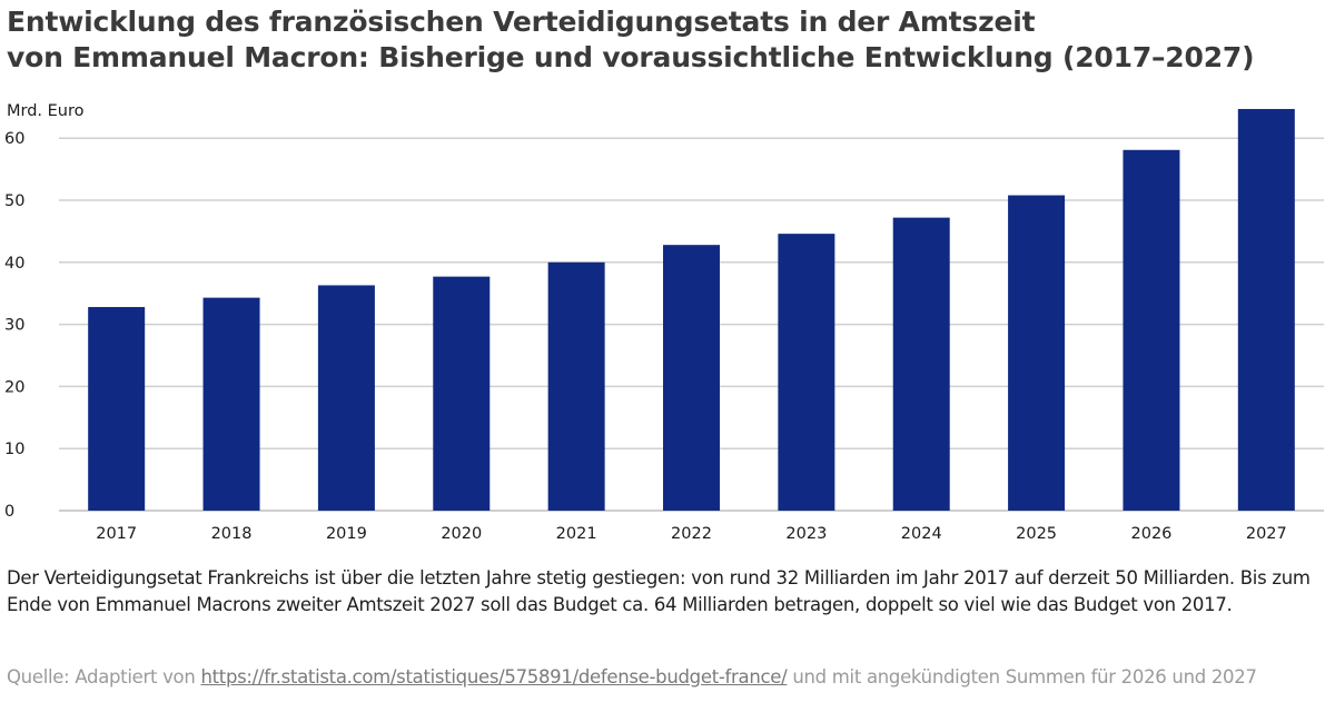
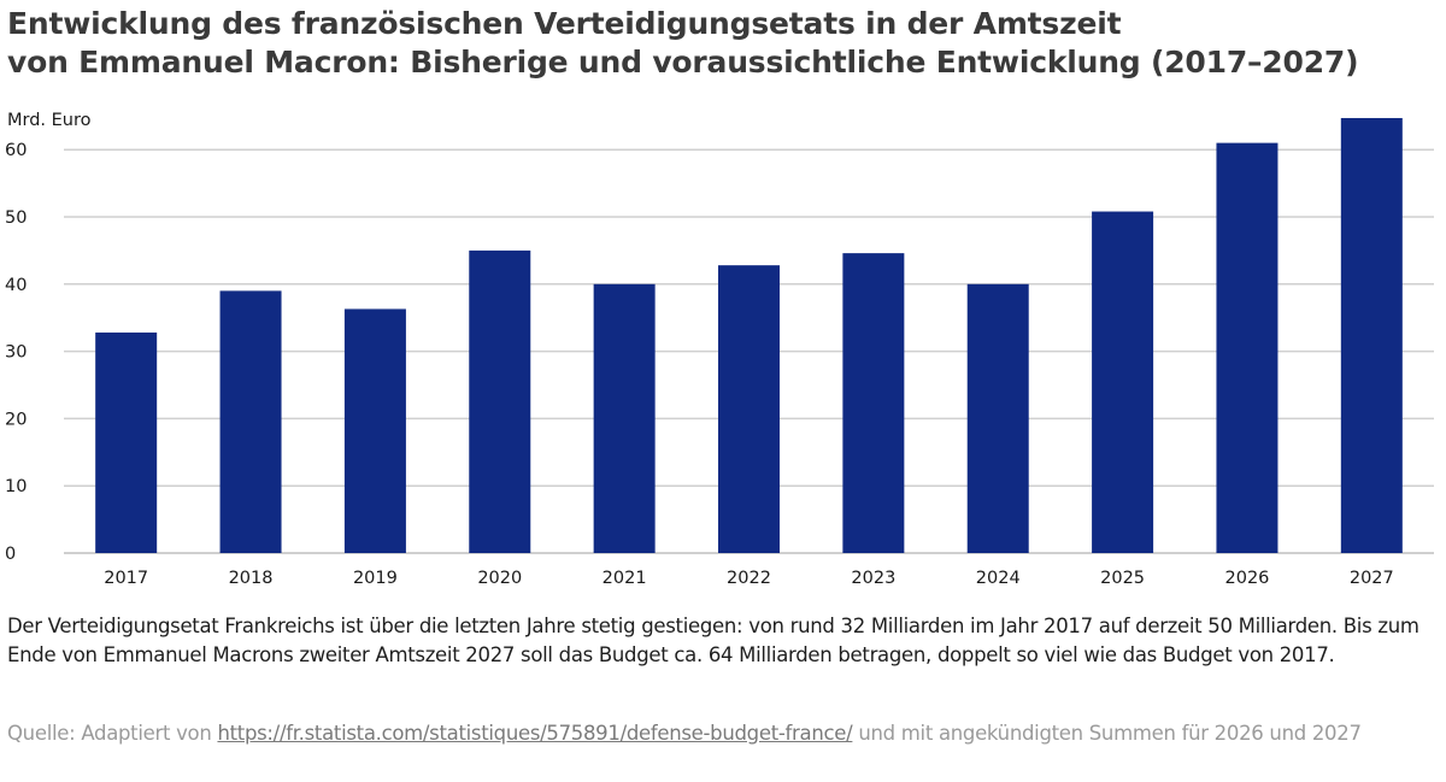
2018: 34 -> 39
2020: 38 -> 45
2024: 47 -> 40
2026: 58 -> 61
